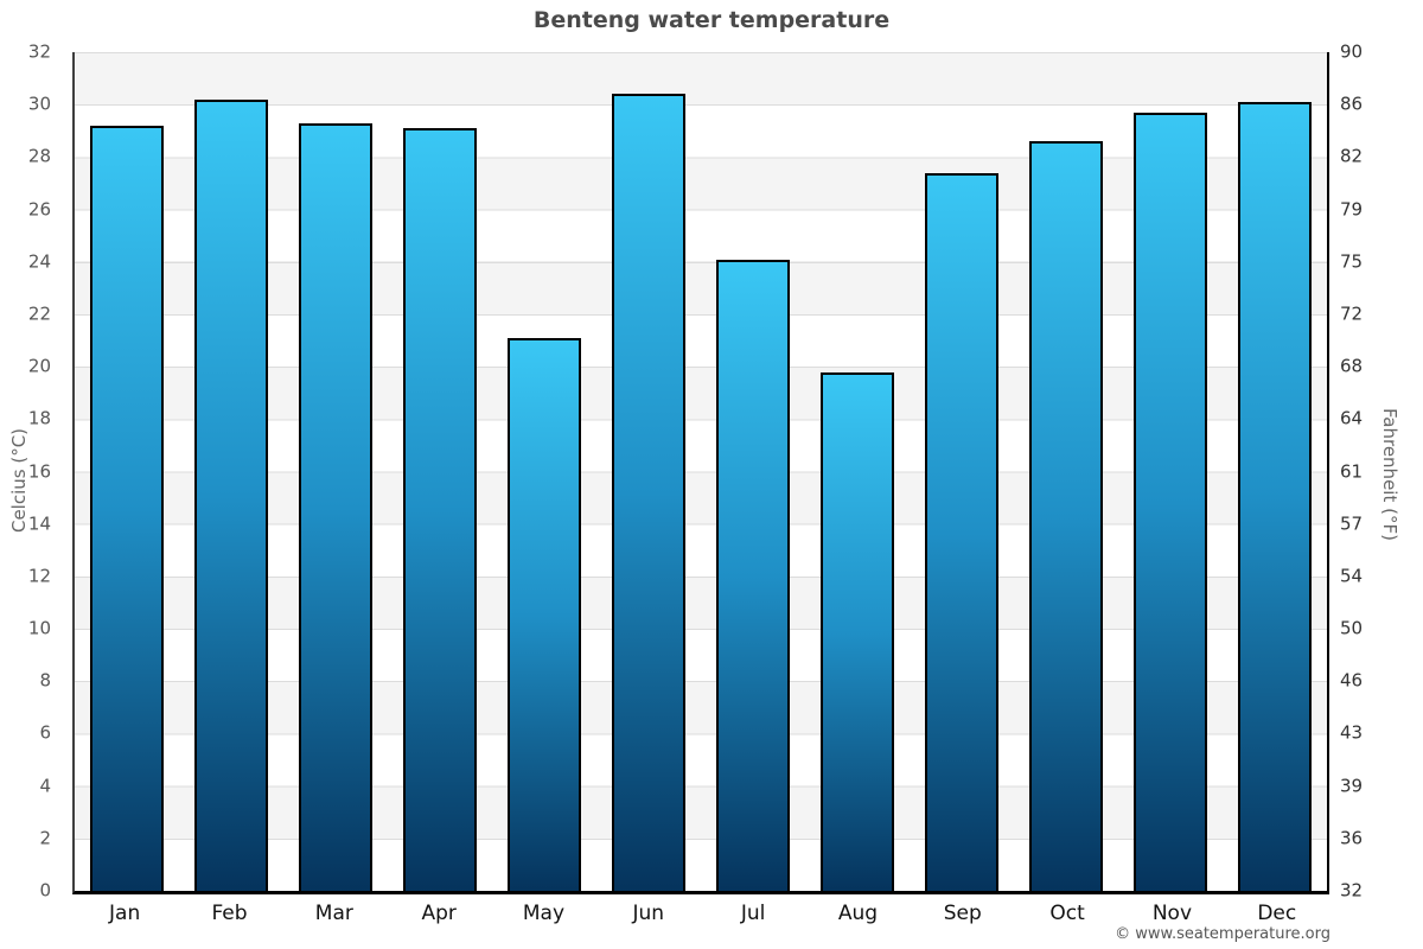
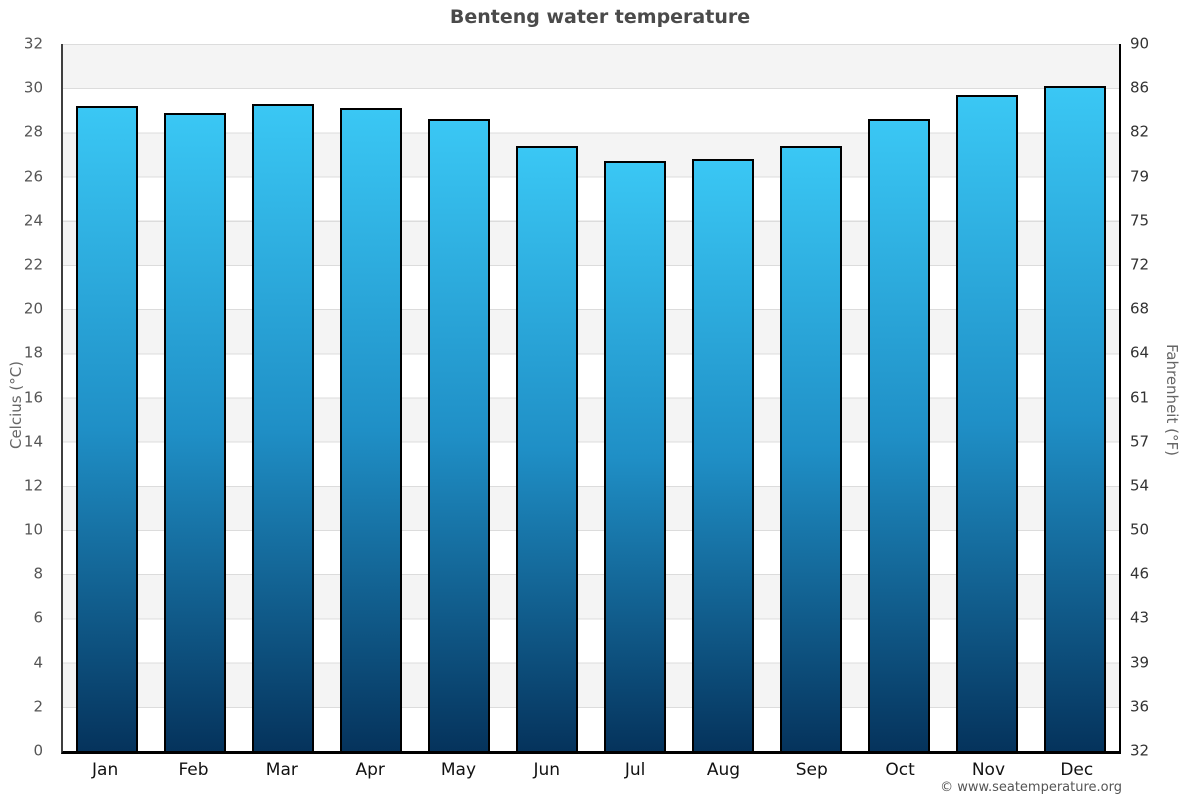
Feb: 30.2 -> 28.9
May: 21.1 -> 28.6
Jun: 30.4 -> 27.4
Jul: 24.1 -> 26.7
Aug: 19.8 -> 26.8
